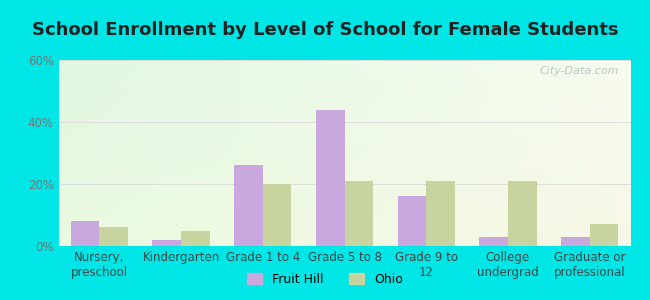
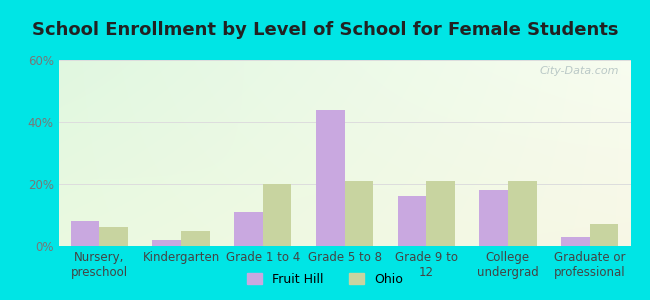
Fruit Hill/Grade 1 to 4: 26% -> 11%
Fruit Hill/College undergrad: 3% -> 18%
